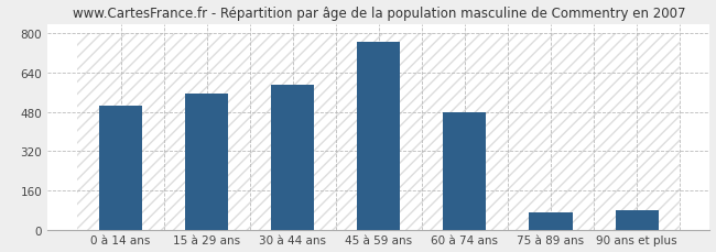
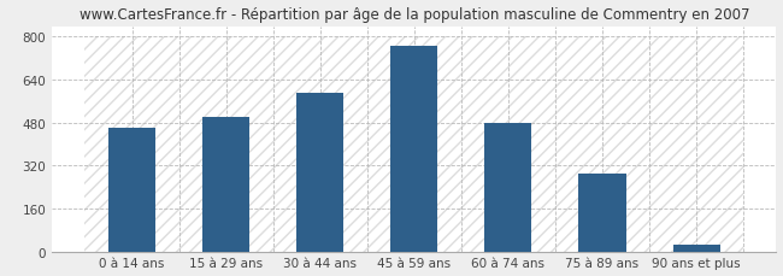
0 à 14 ans: 505 -> 460
15 à 29 ans: 555 -> 500
75 à 89 ans: 70 -> 290
90 ans et plus: 80 -> 25
